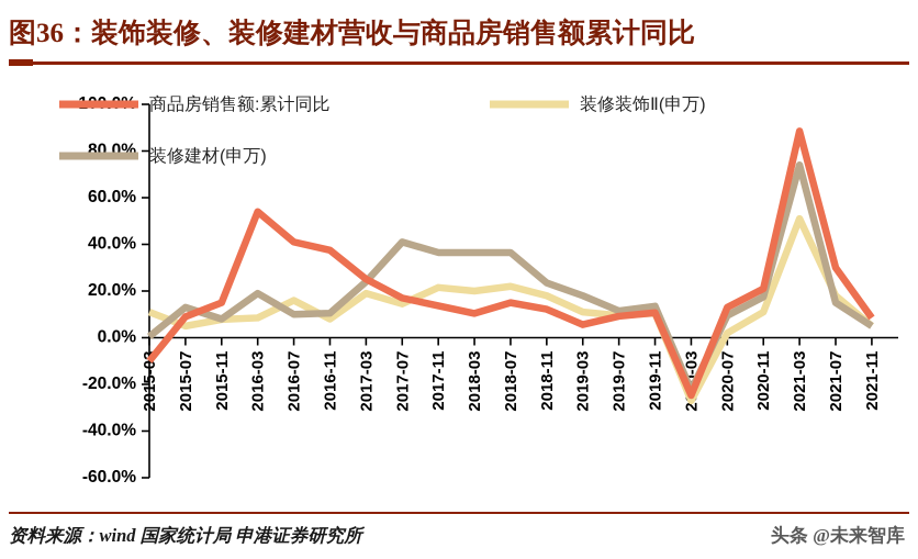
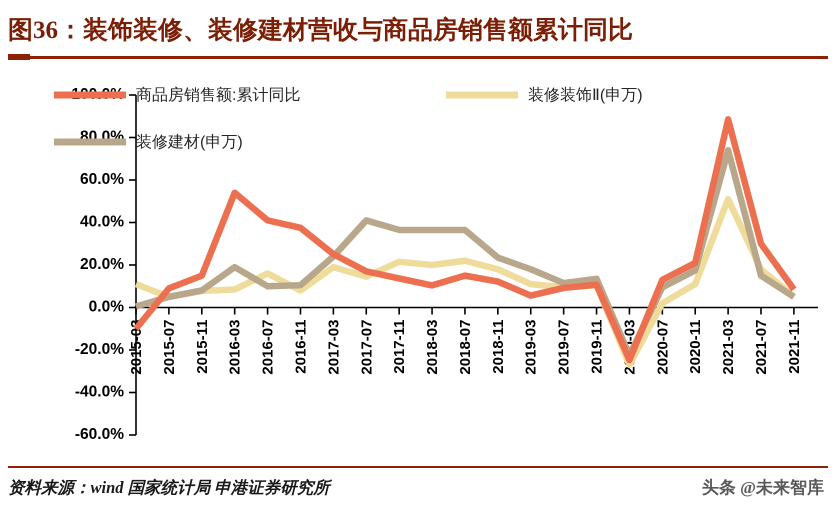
装修建材(申万)/2015-07: 13% -> 5%
